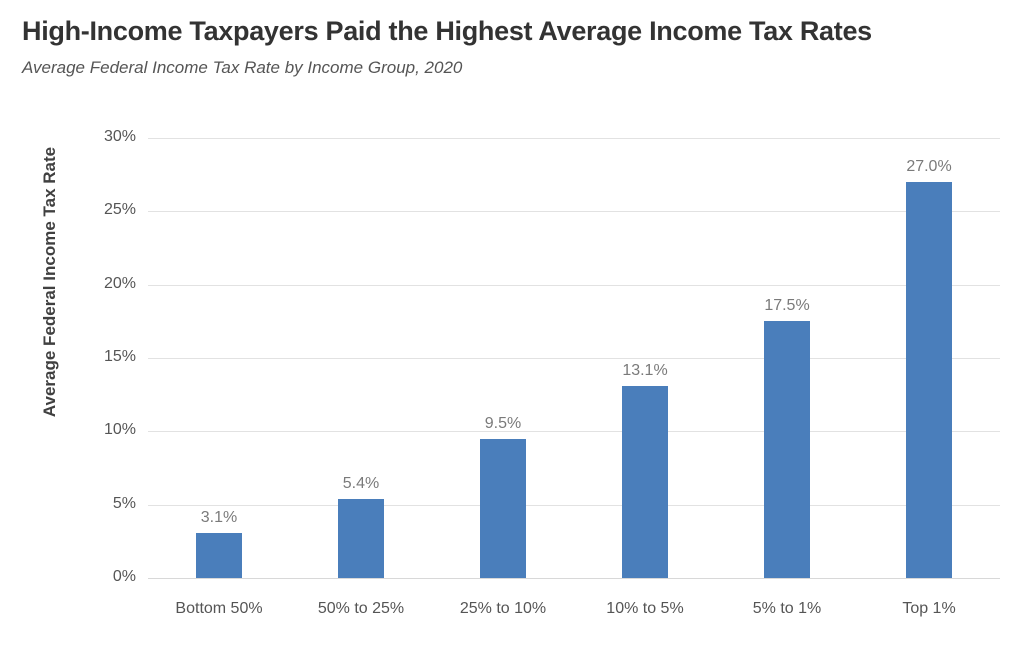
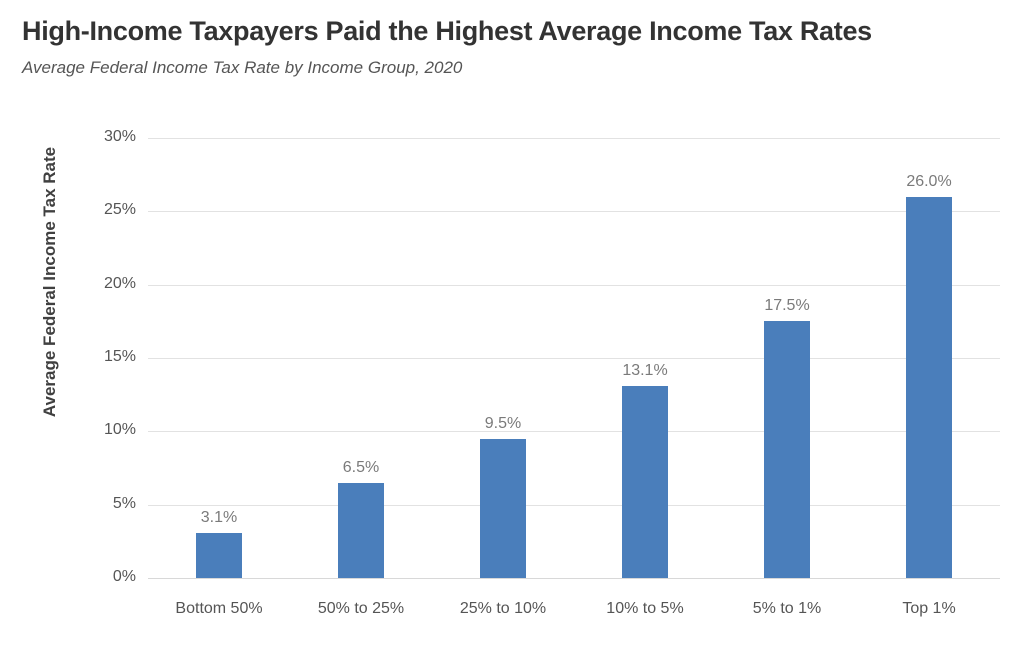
50% to 25%: 5.4% -> 6.5%
Top 1%: 27.0% -> 26.0%
